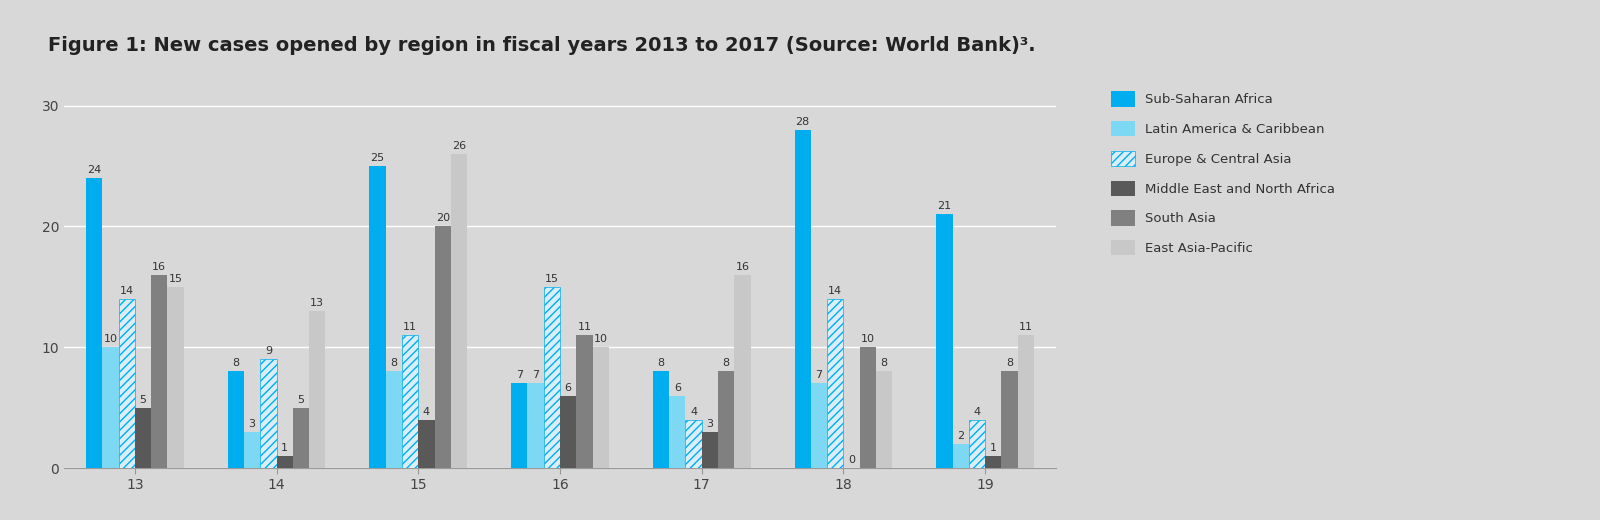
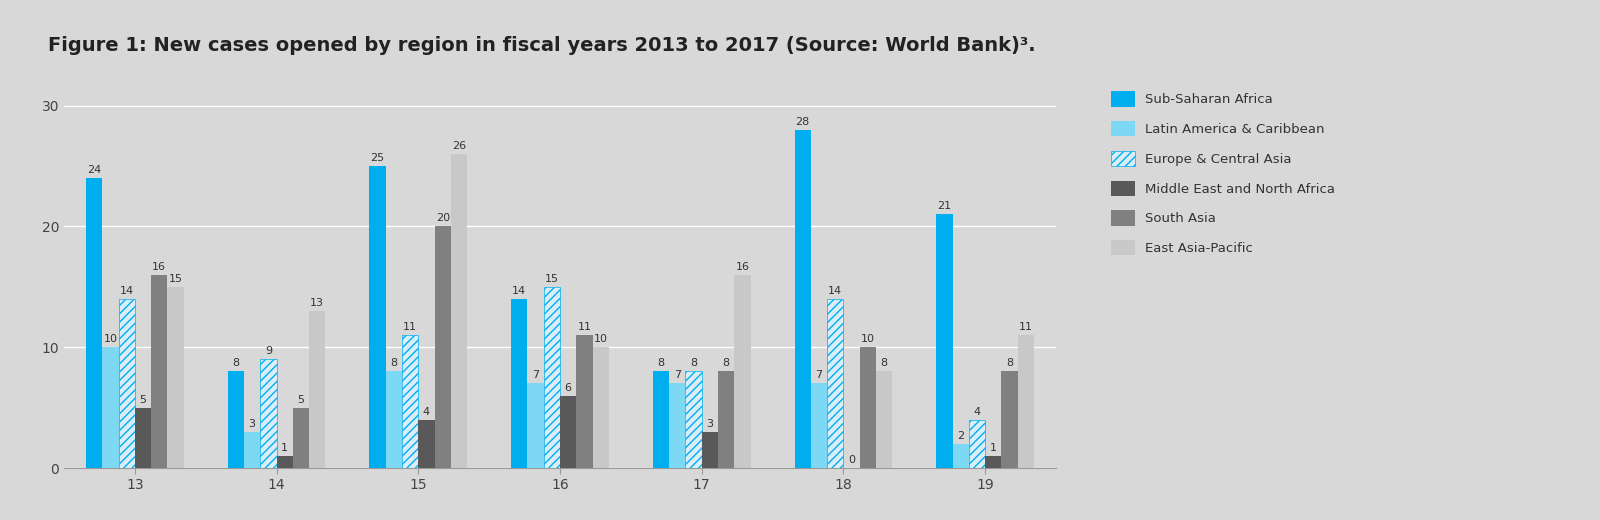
Sub-Saharan Africa/16: 7 -> 14
Latin America & Caribbean/17: 6 -> 7
Europe & Central Asia/17: 4 -> 8
